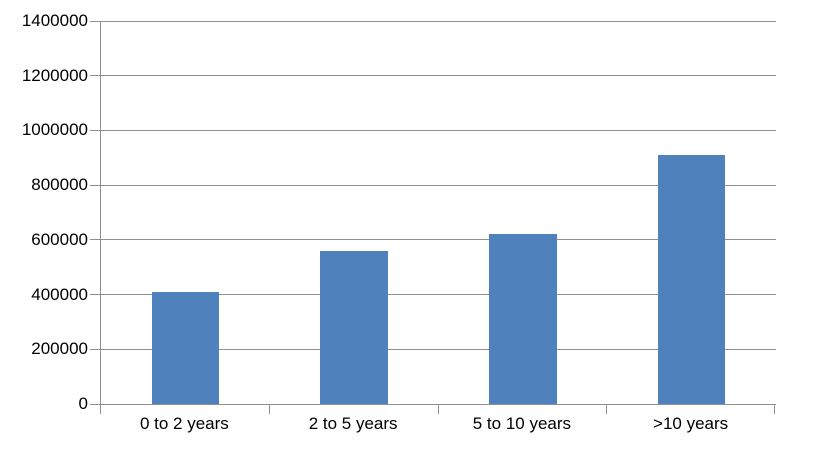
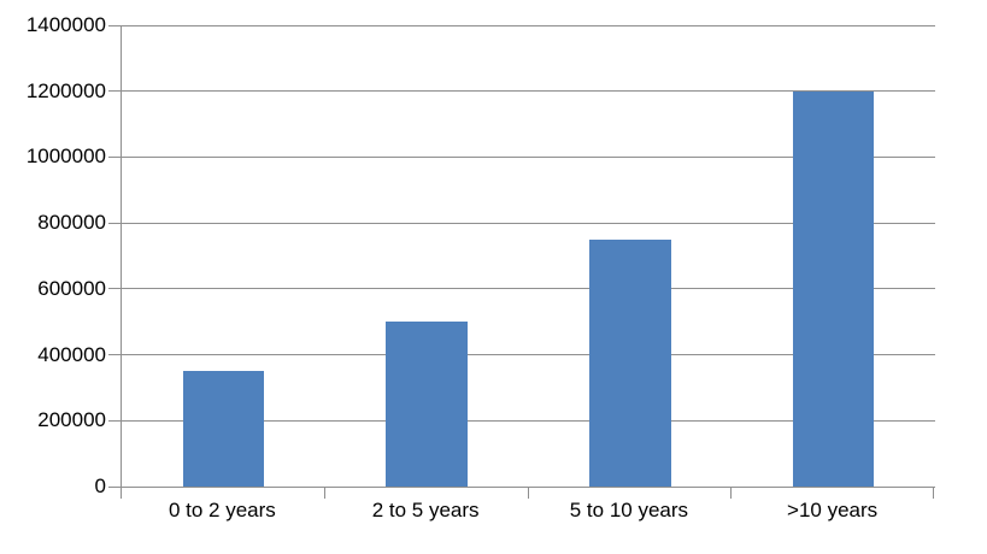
0 to 2 years: 410000 -> 350000
2 to 5 years: 560000 -> 500000
5 to 10 years: 620000 -> 750000
>10 years: 910000 -> 1200000
